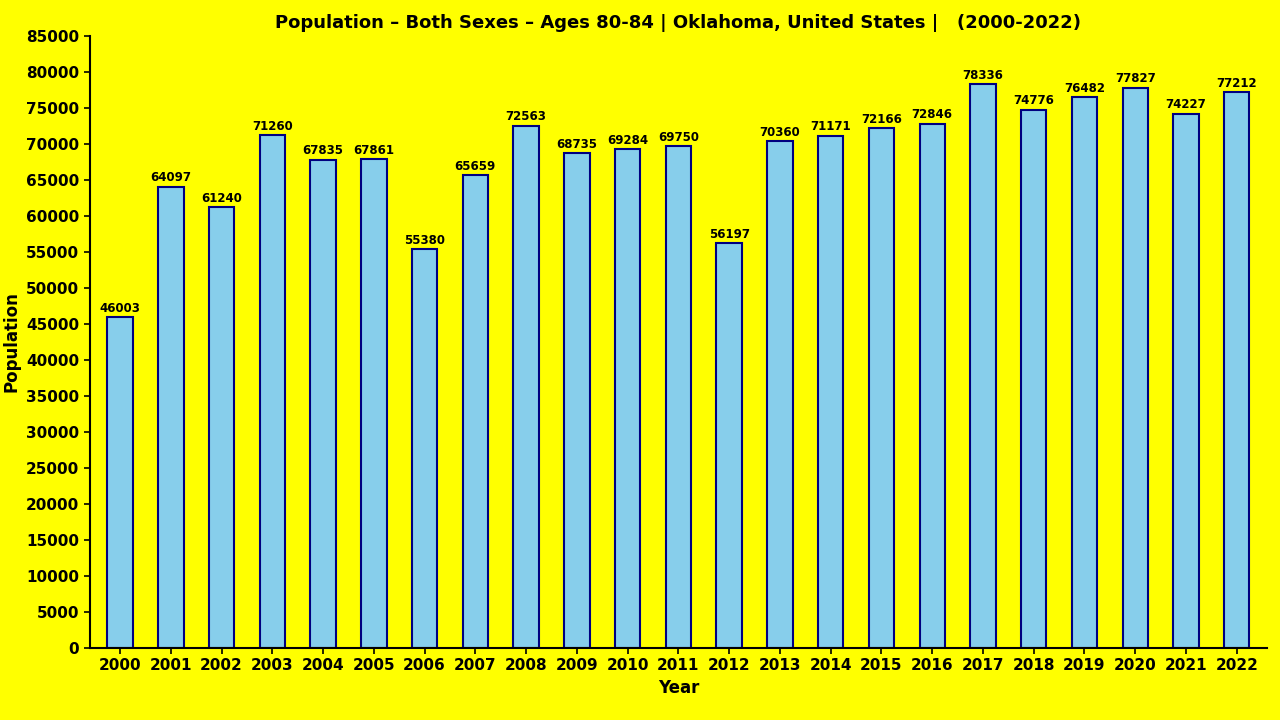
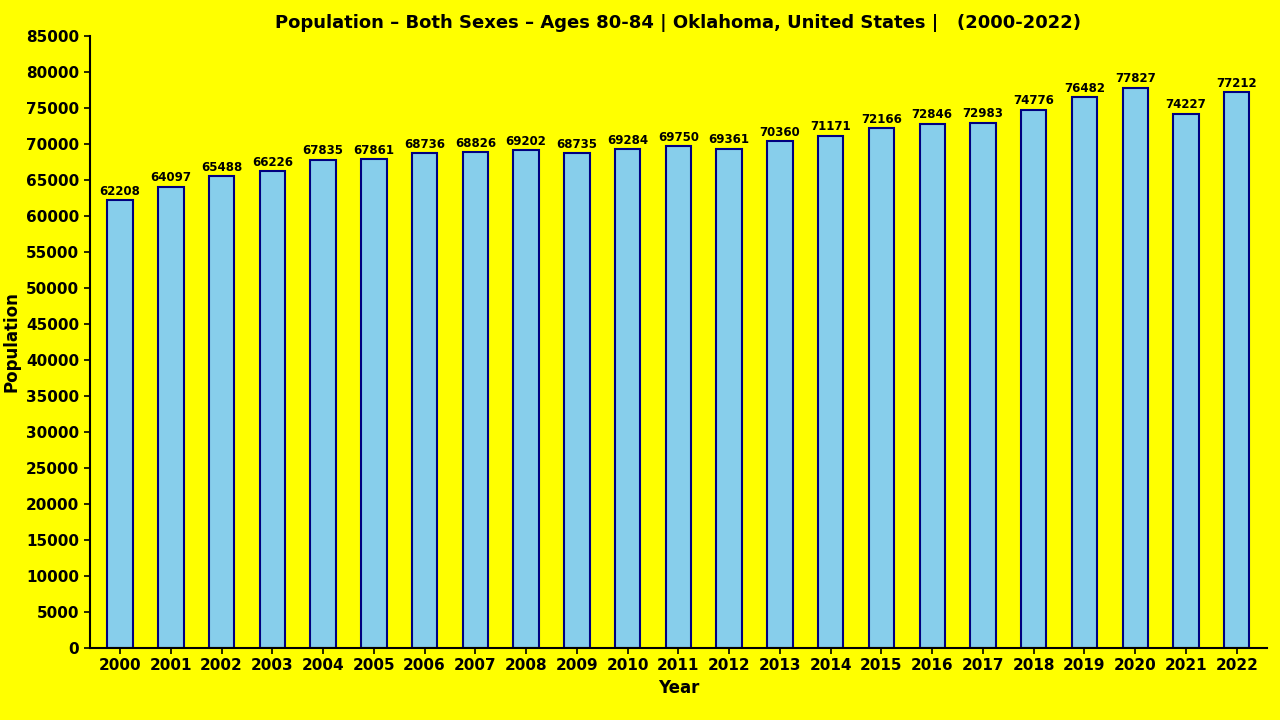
2000: 46003 -> 62208
2002: 61240 -> 65488
2003: 71260 -> 66226
2006: 55380 -> 68736
2007: 65659 -> 68826
2008: 72563 -> 69202
2012: 56197 -> 69361
2017: 78336 -> 72983
